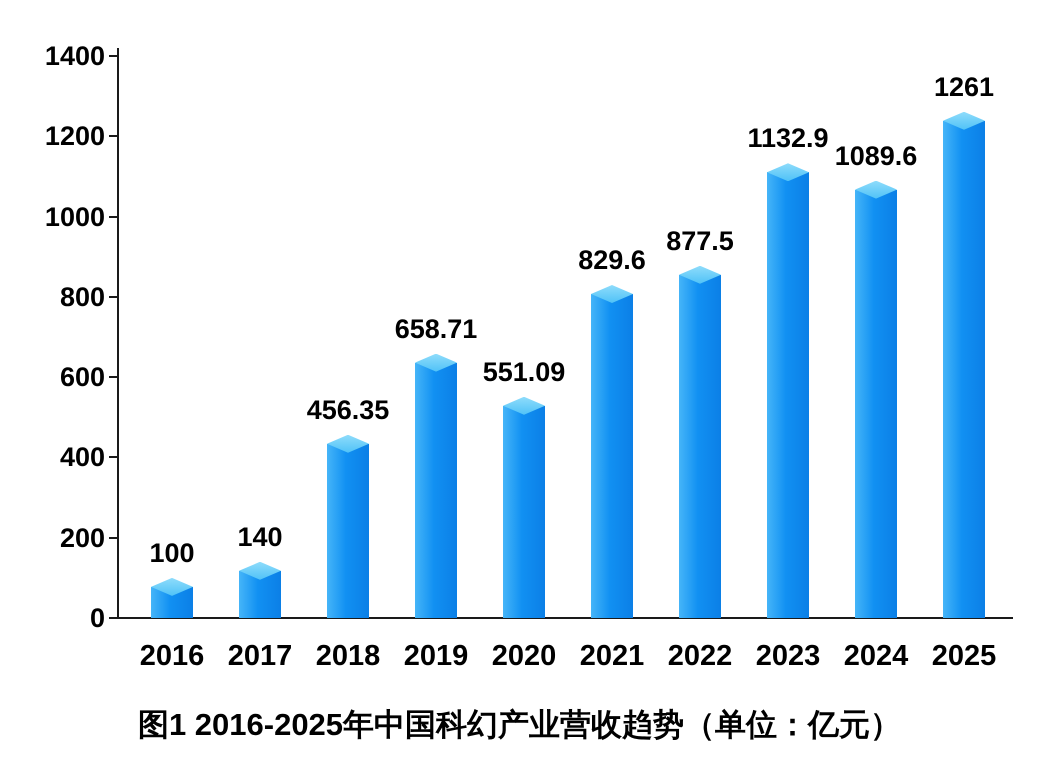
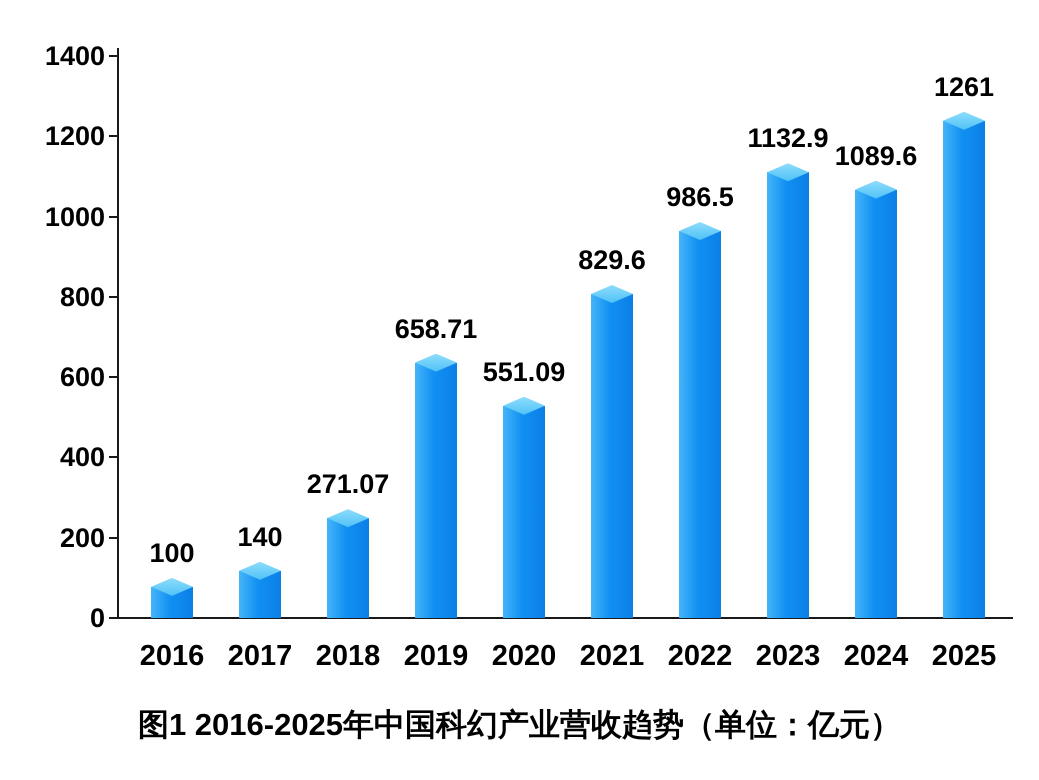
2018: 456.35 -> 271.07
2022: 877.5 -> 986.5
